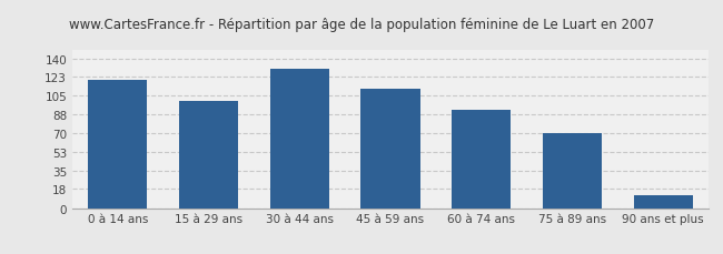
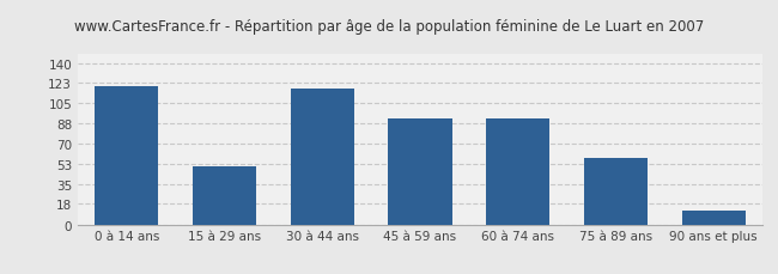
15 à 29 ans: 100 -> 50
30 à 44 ans: 130 -> 118
45 à 59 ans: 112 -> 92
75 à 89 ans: 70 -> 58
